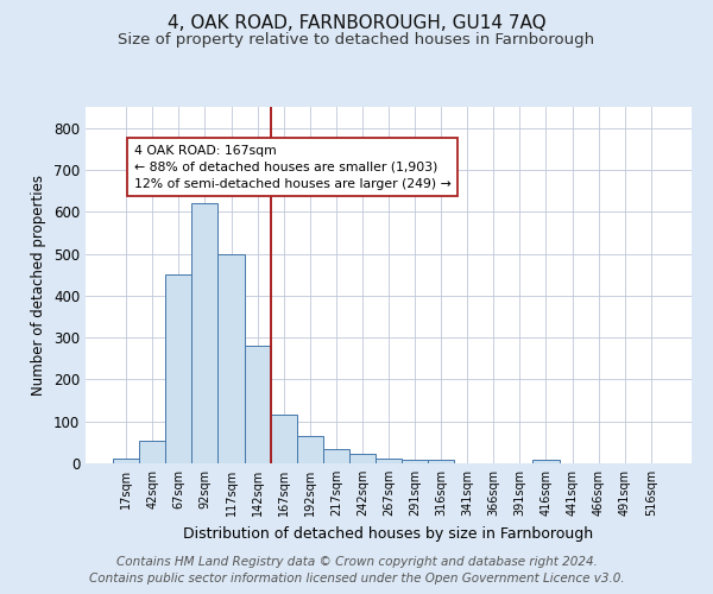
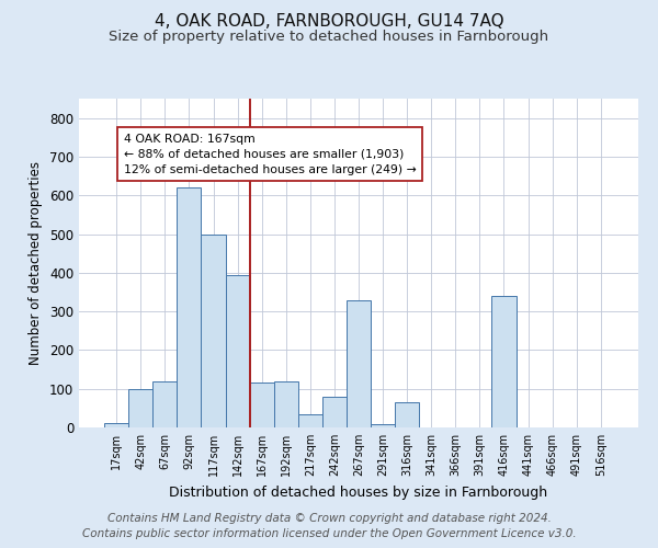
42sqm: 55 -> 100
67sqm: 450 -> 120
142sqm: 280 -> 395
192sqm: 65 -> 120
242sqm: 22 -> 80
267sqm: 10 -> 330
316sqm: 8 -> 65
416sqm: 8 -> 340
